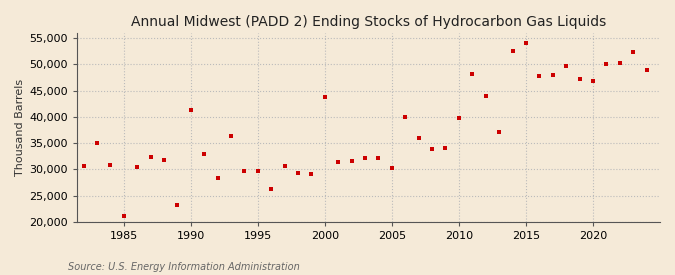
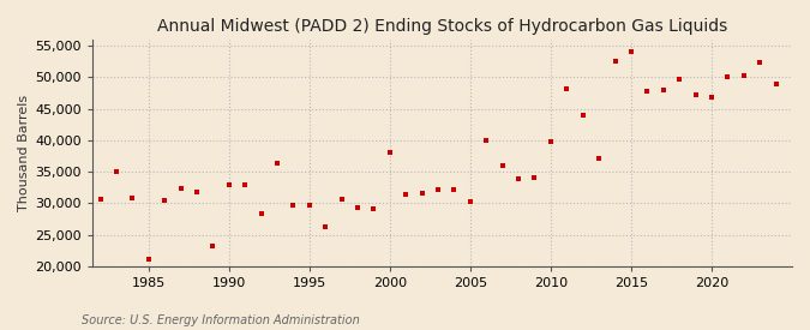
1990: 41,400 -> 32,900
2000: 43,800 -> 38,100
